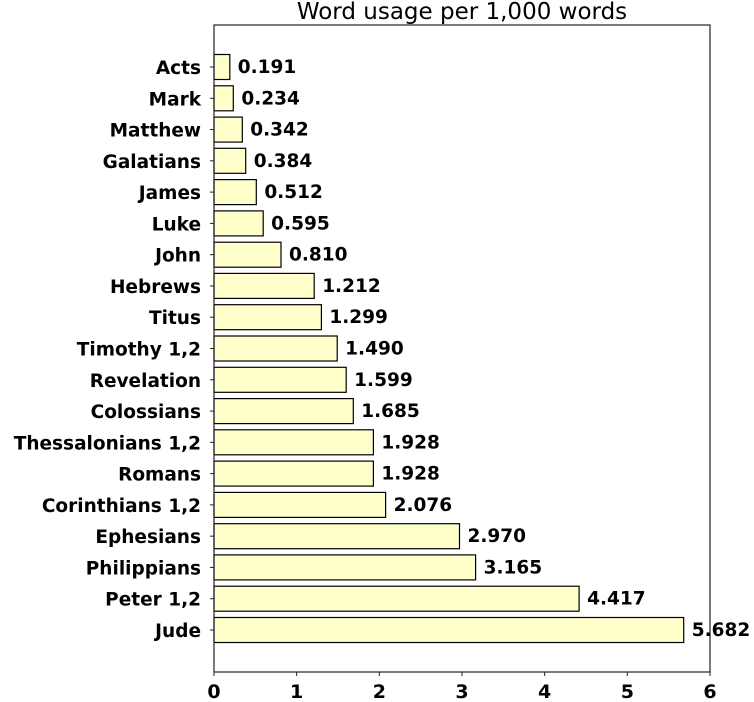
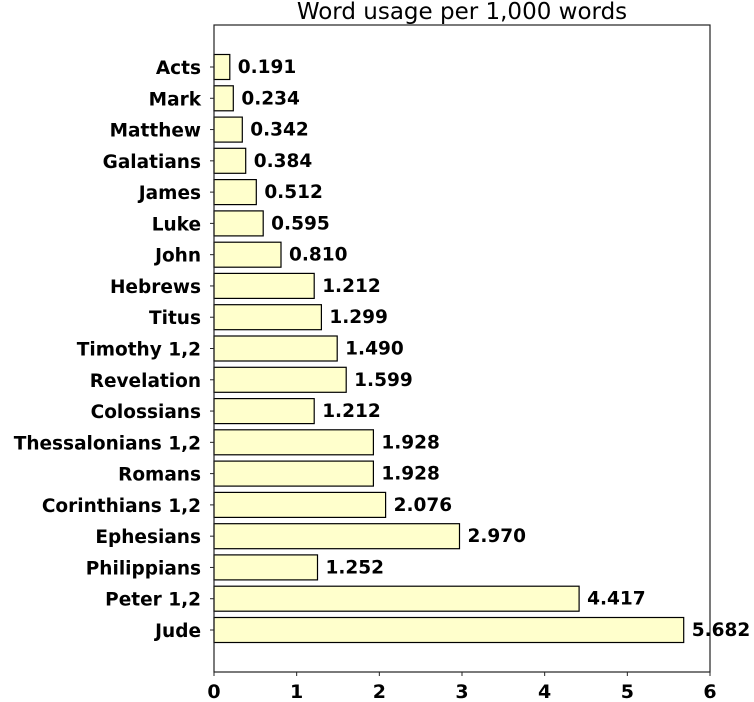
Colossians: 1.685 -> 1.212
Philippians: 3.165 -> 1.252
